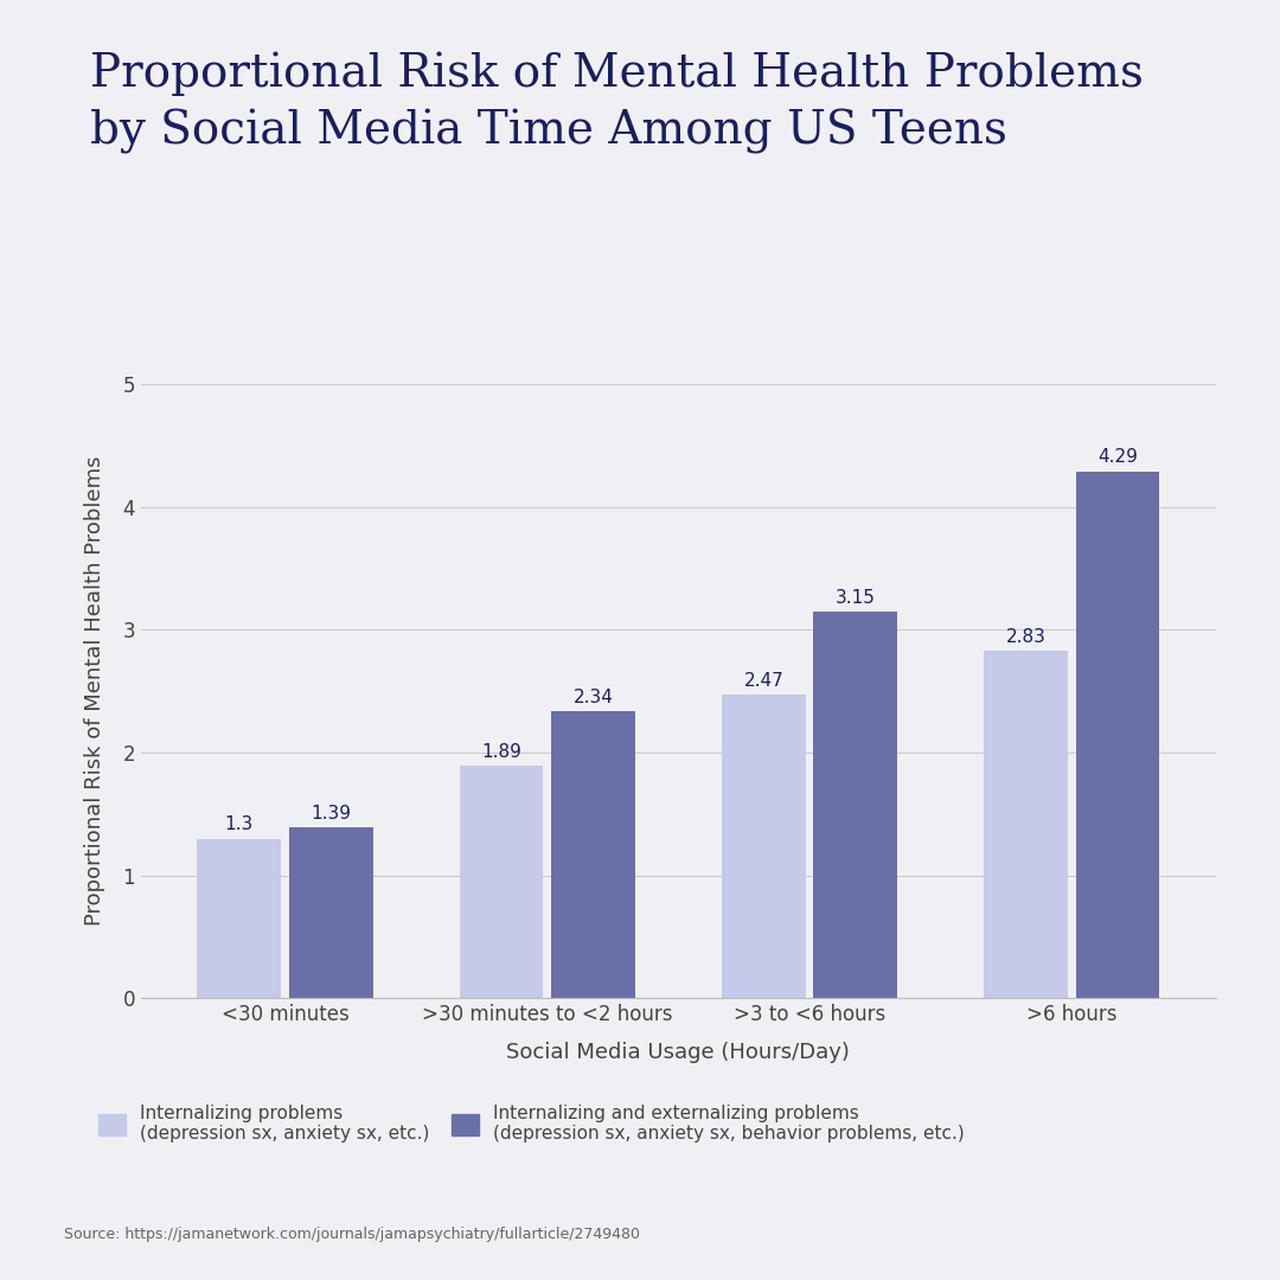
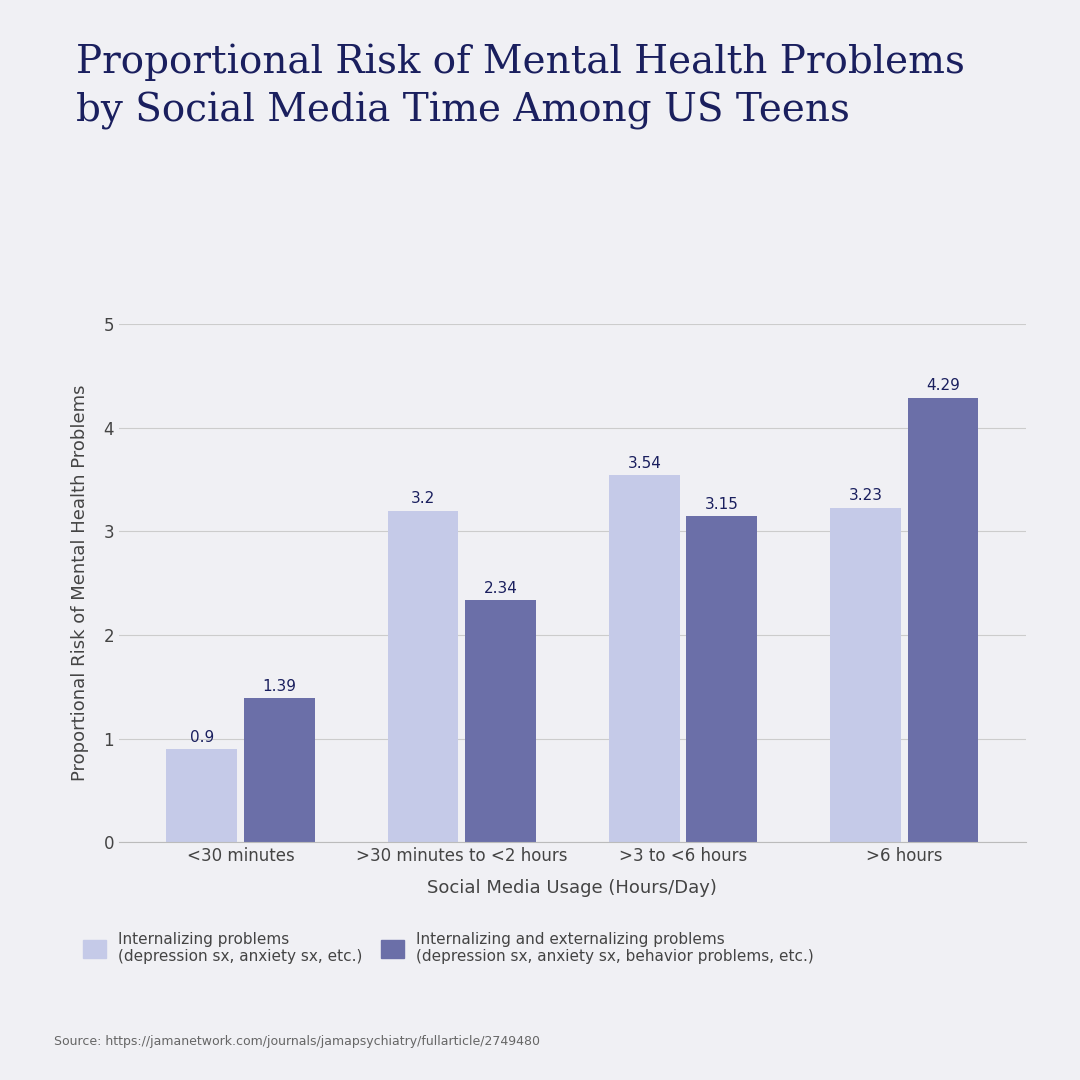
Internalizing problems (depression sx, anxiety sx, etc.)/<30 minutes: 1.3 -> 0.9
Internalizing problems (depression sx, anxiety sx, etc.)/>30 minutes to <2 hours: 1.89 -> 3.2
Internalizing problems (depression sx, anxiety sx, etc.)/>3 to <6 hours: 2.47 -> 3.54
Internalizing problems (depression sx, anxiety sx, etc.)/>6 hours: 2.83 -> 3.23
